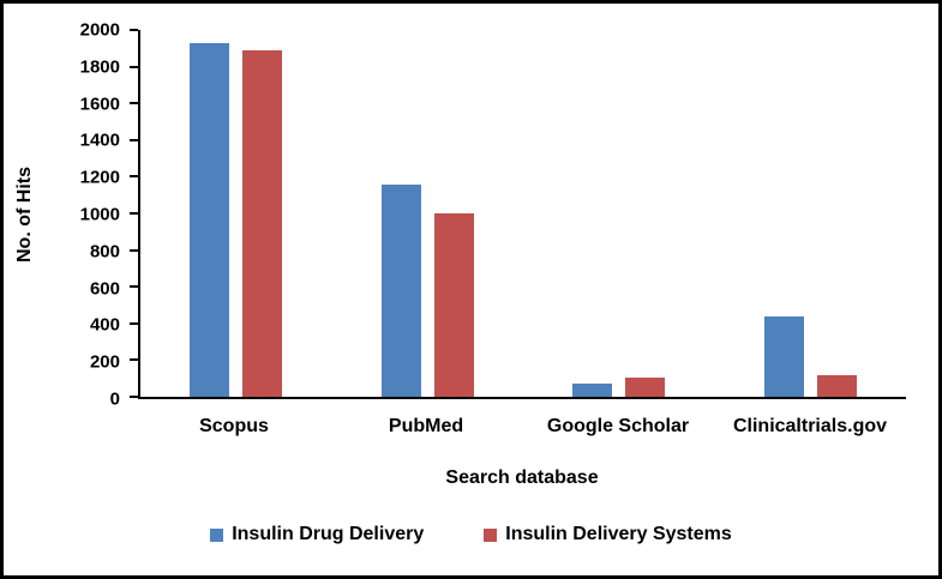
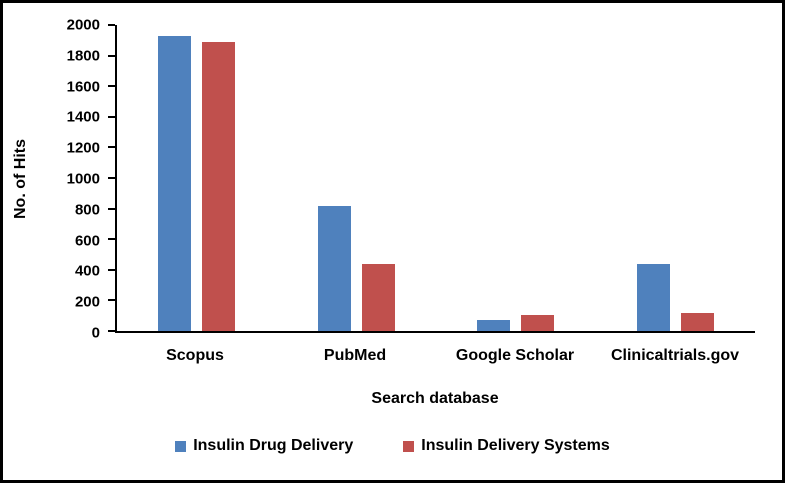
Insulin Drug Delivery/PubMed: 1160 -> 820
Insulin Delivery Systems/PubMed: 1000 -> 440
